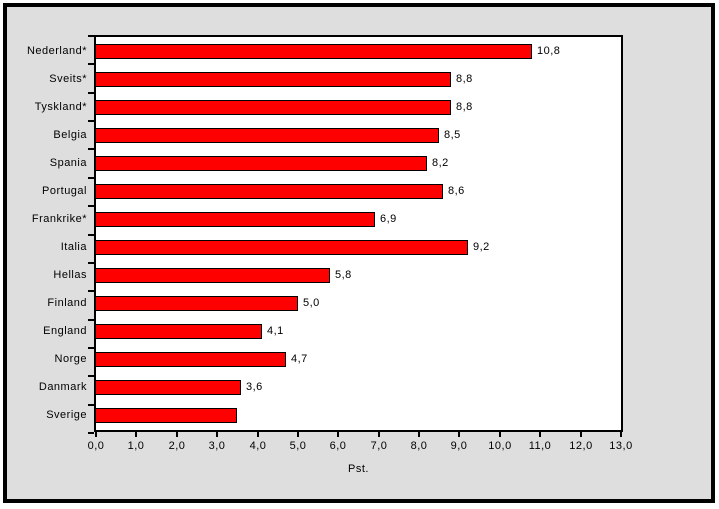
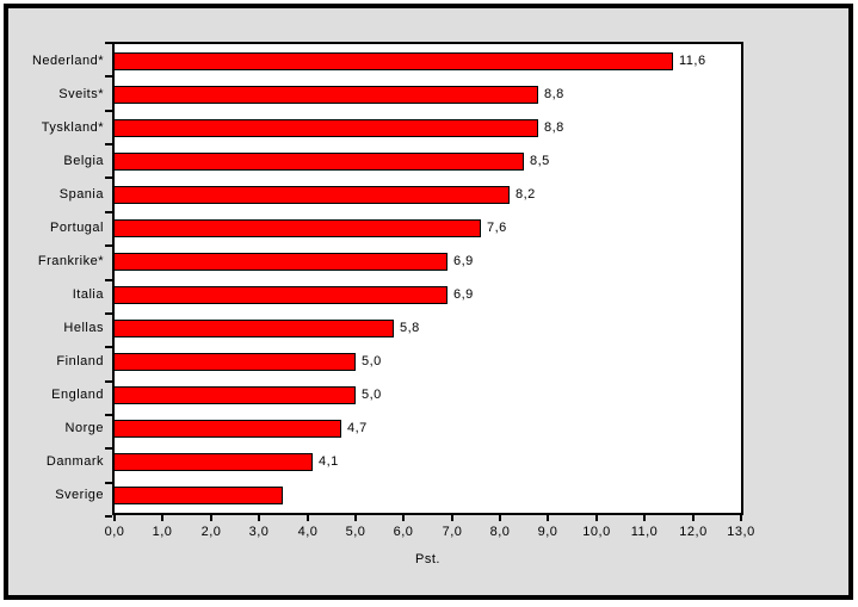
Nederland*: 10,8 -> 11,6
Portugal: 8,6 -> 7,6
Italia: 9,2 -> 6,9
England: 4,1 -> 5,0
Danmark: 3,6 -> 4,1
